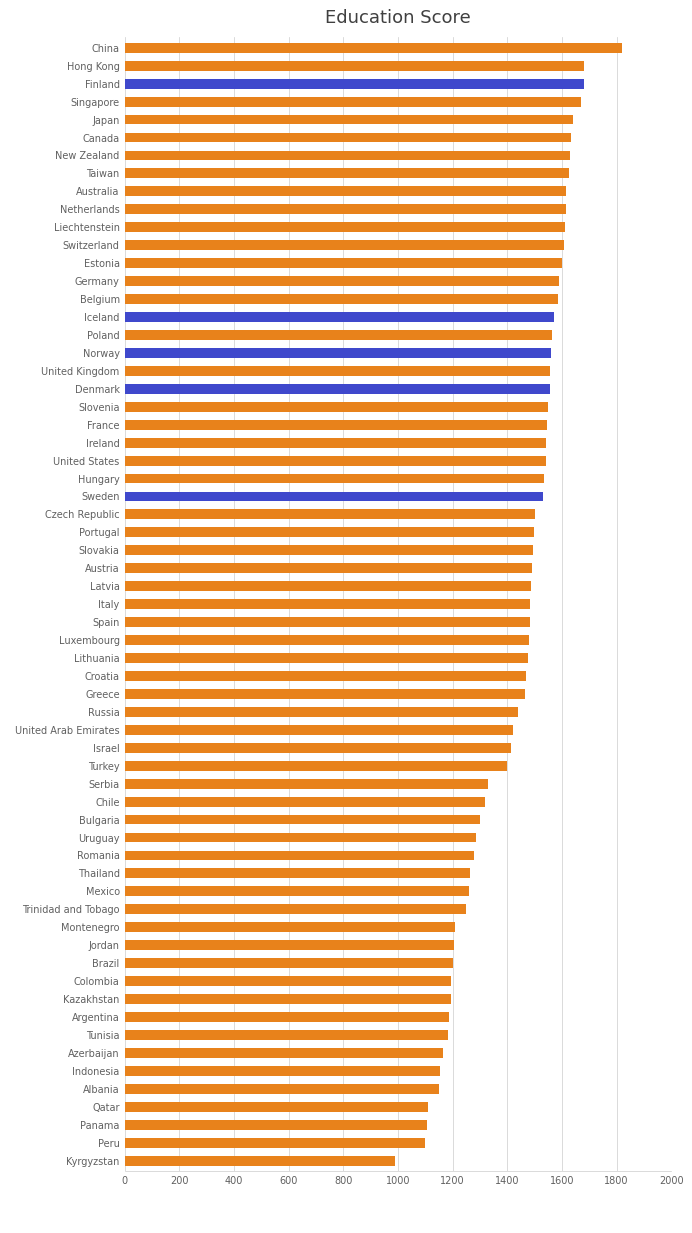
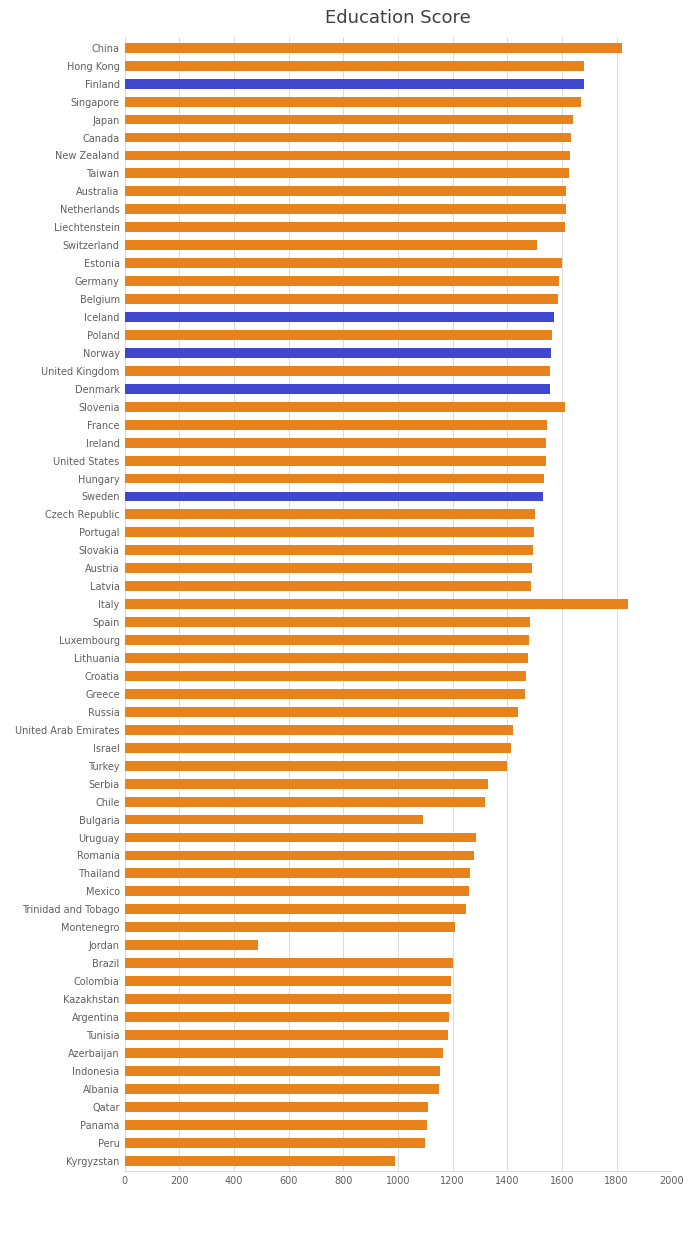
Switzerland: 1608 -> 1510
Slovenia: 1548 -> 1610
Italy: 1485 -> 1840
Bulgaria: 1300 -> 1090
Jordan: 1205 -> 490
